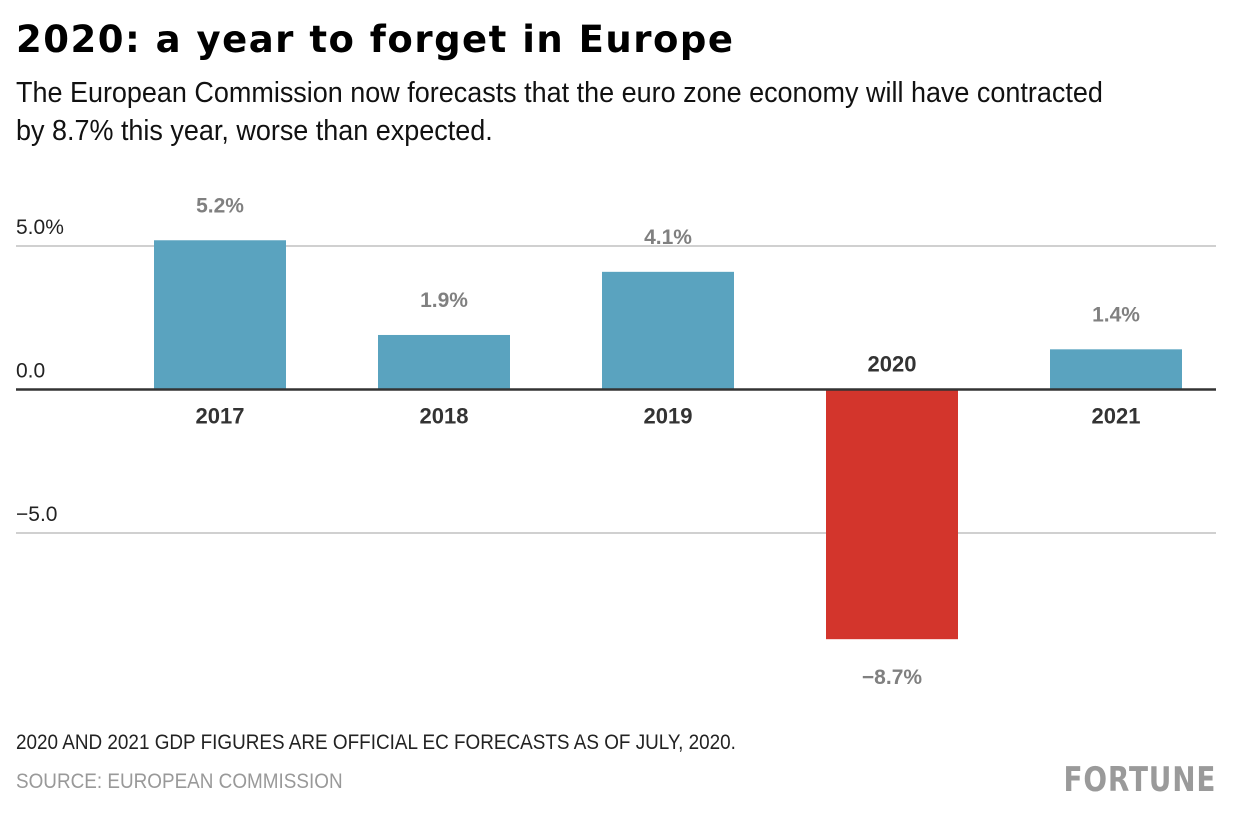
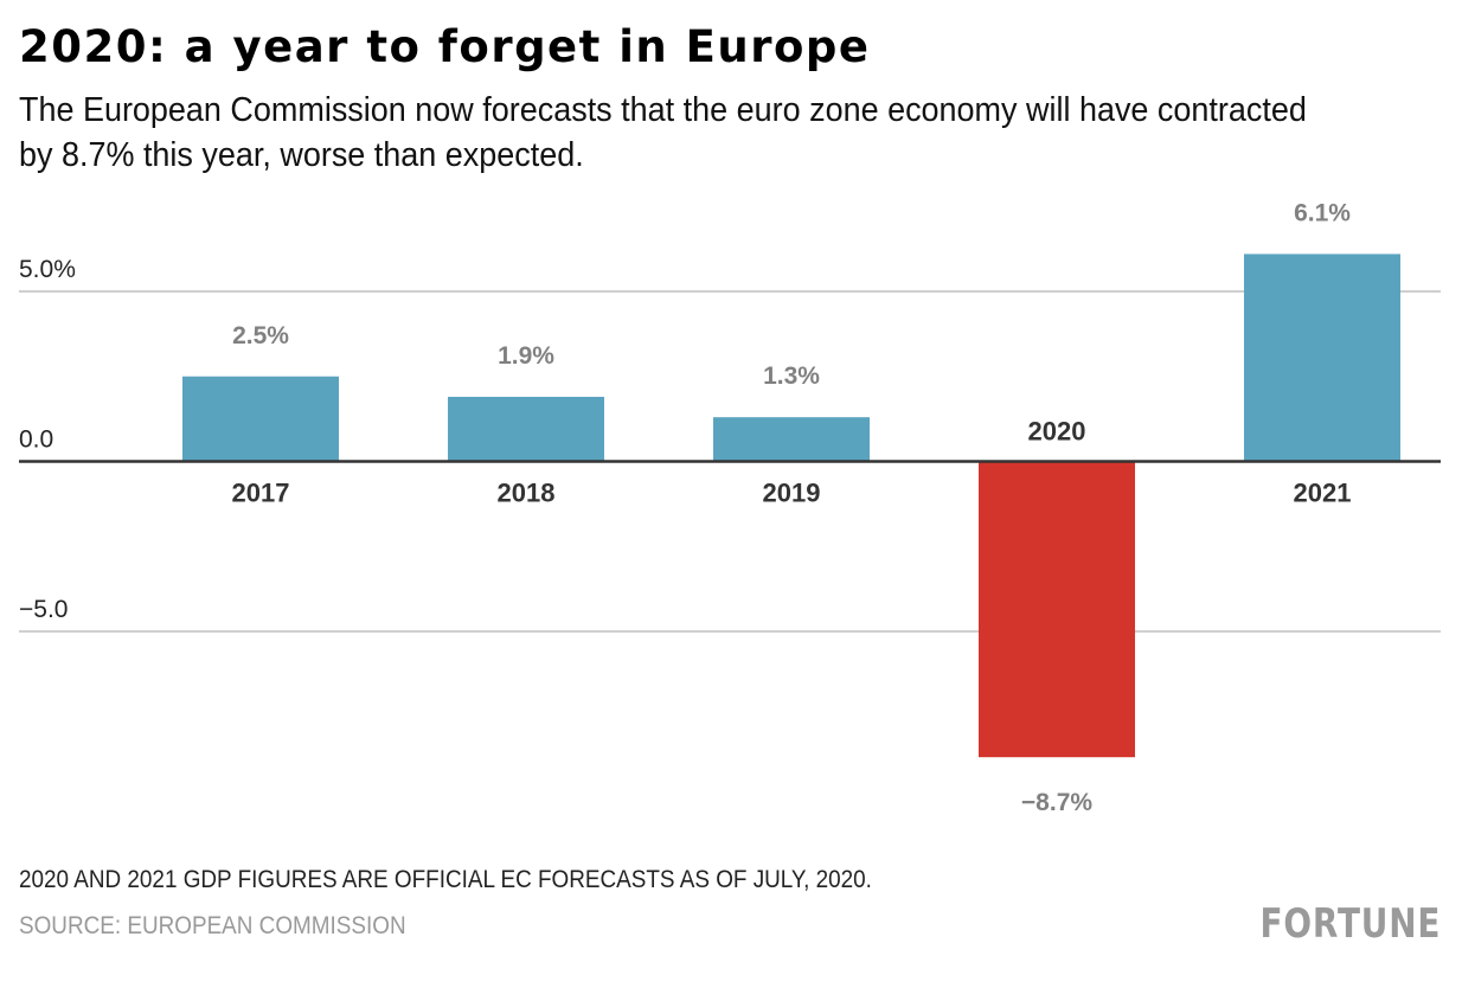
2017: 5.2% -> 2.5%
2019: 4.1% -> 1.3%
2021: 1.4% -> 6.1%
